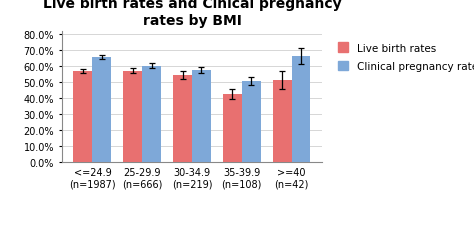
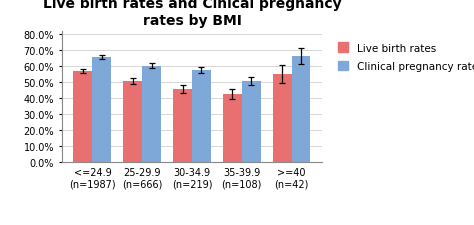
Live birth rates/25-29.9 (n=666): 57% -> 51%
Live birth rates/30-34.9 (n=219): 54% -> 46%
Live birth rates/>=40 (n=42): 51% -> 55%
